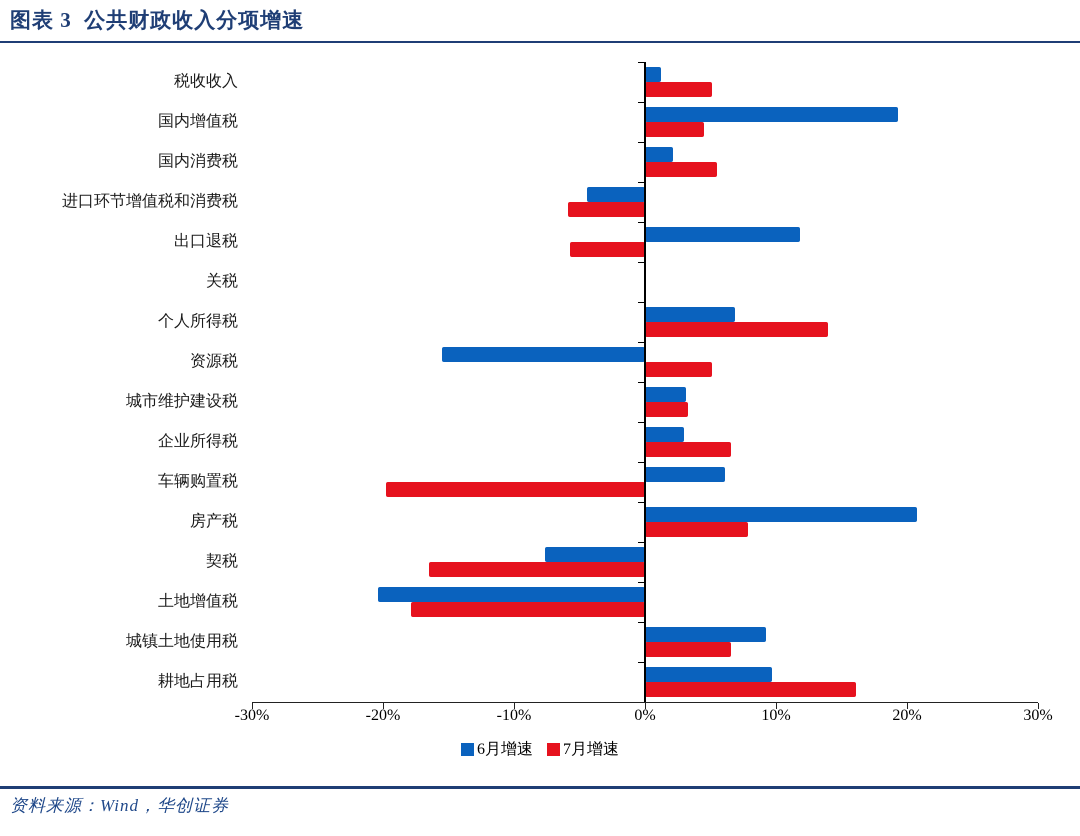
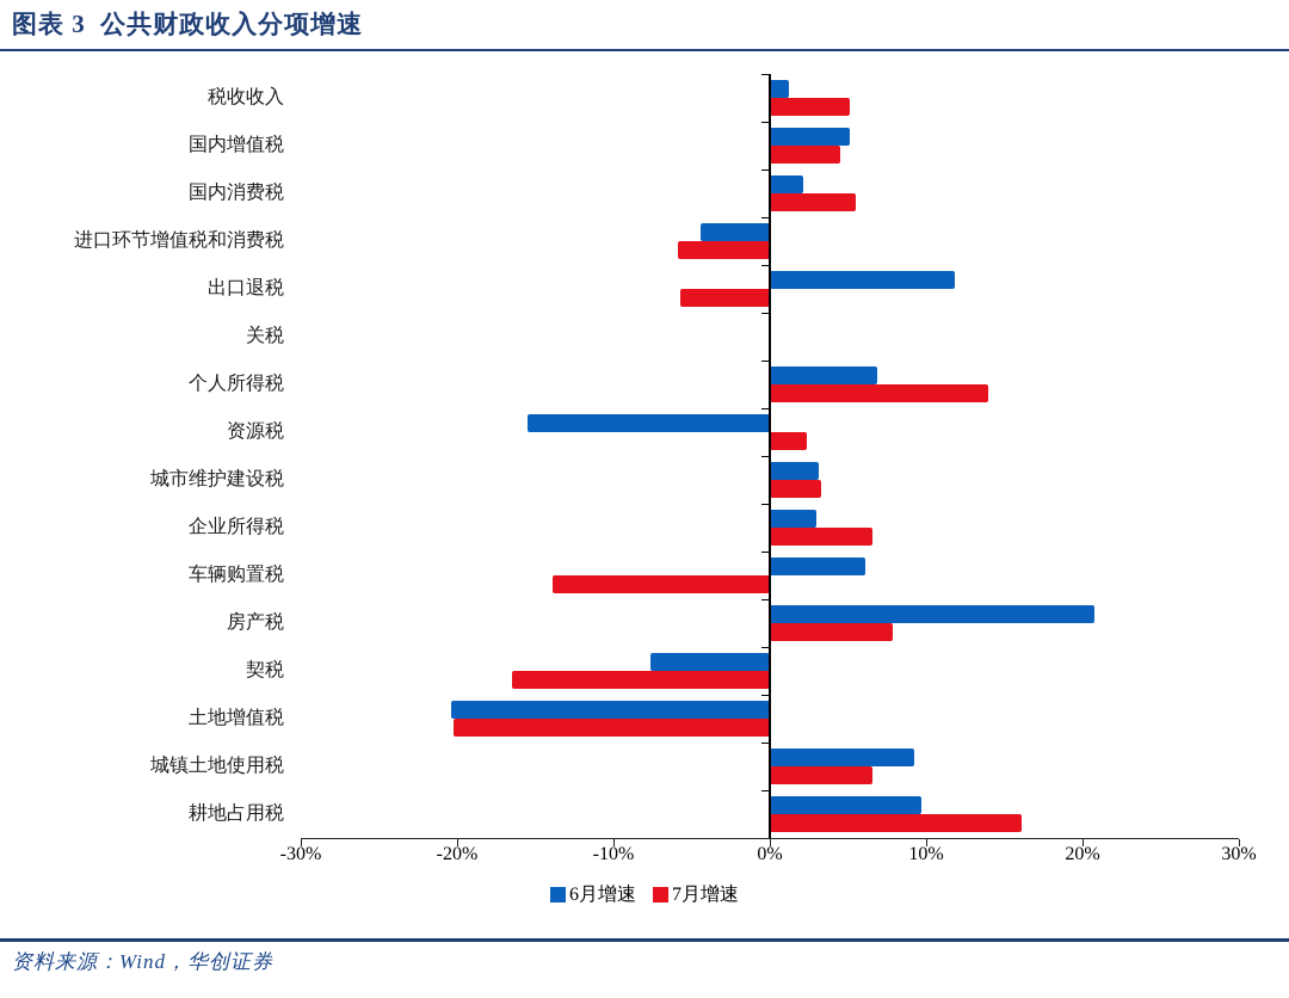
6月增速/国内增值税: 19.3% -> 5.1%
7月增速/资源税: 5.1% -> 2.4%
7月增速/车辆购置税: -19.8% -> -13.9%
7月增速/土地增值税: -17.9% -> -20.2%
